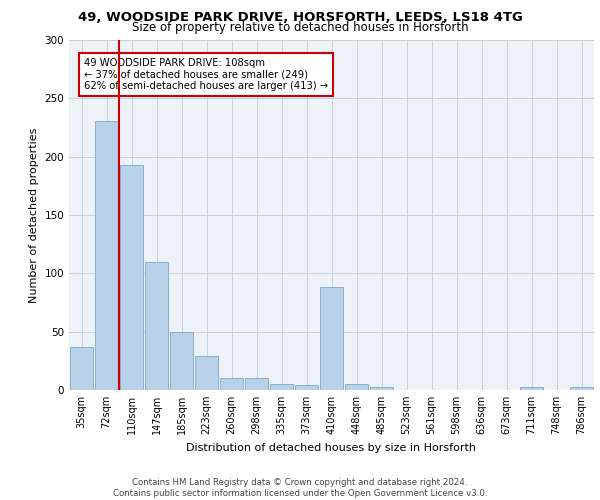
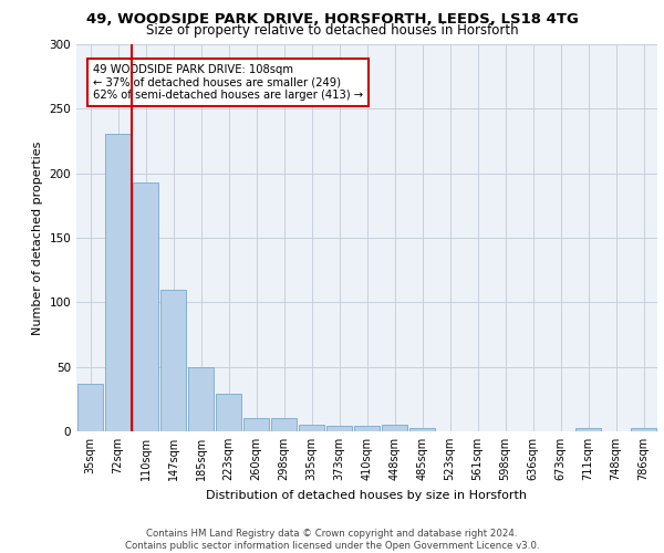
410sqm: 88 -> 4
